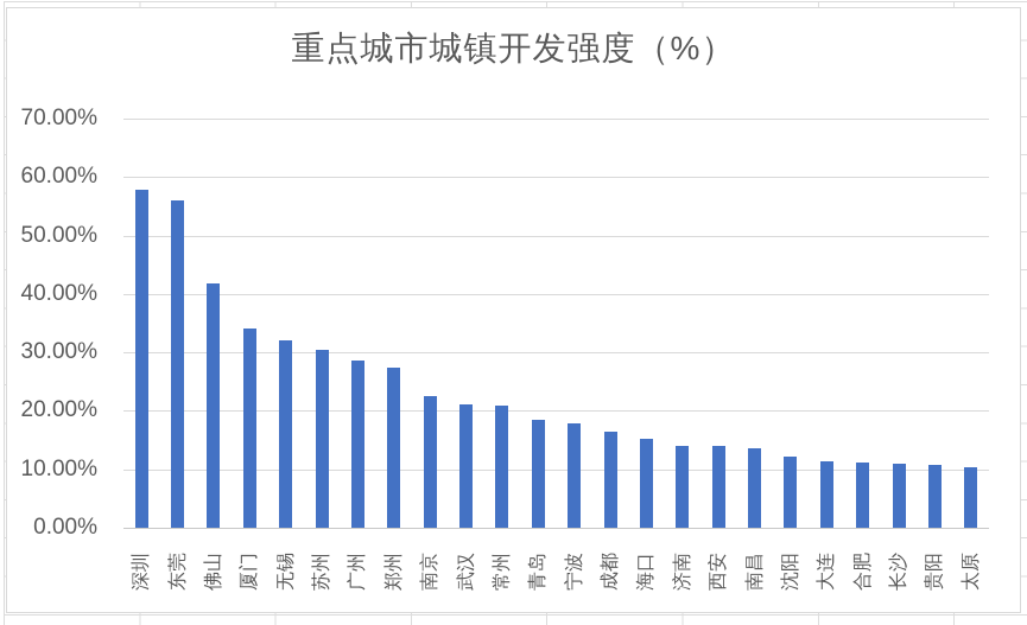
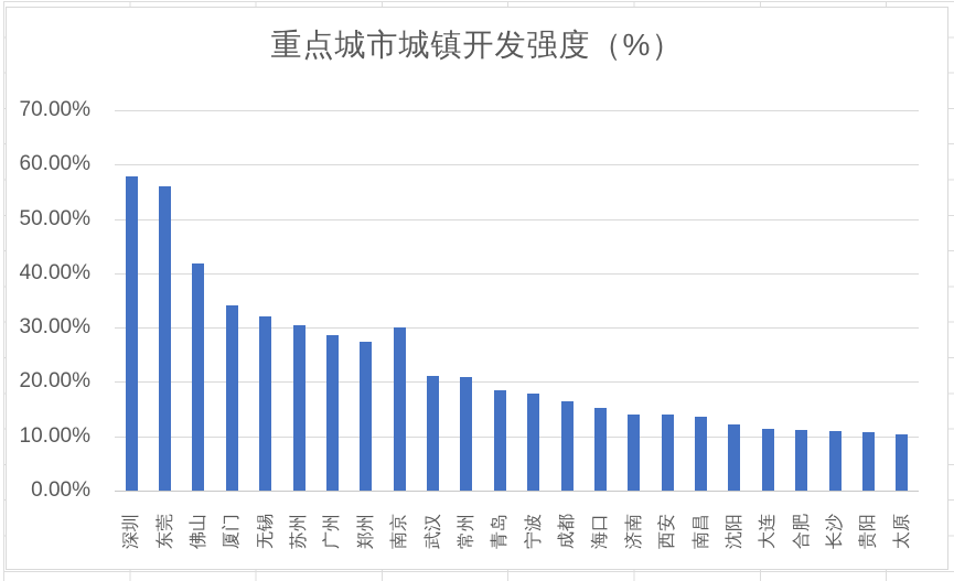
南京: 23% -> 30%
